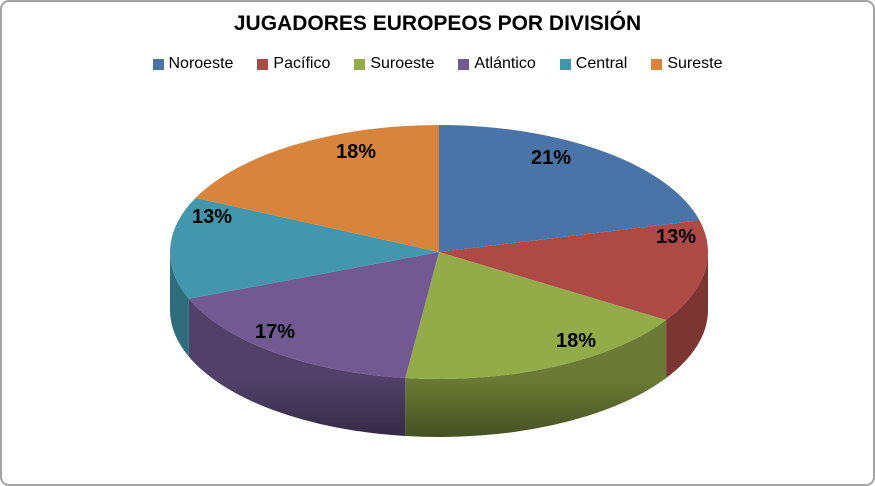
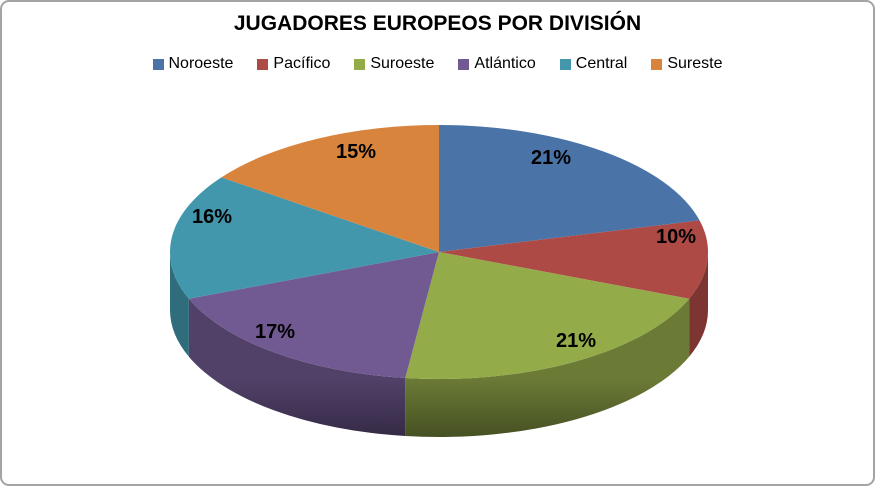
Pacífico: 13% -> 10%
Suroeste: 18% -> 21%
Central: 13% -> 16%
Sureste: 18% -> 15%
